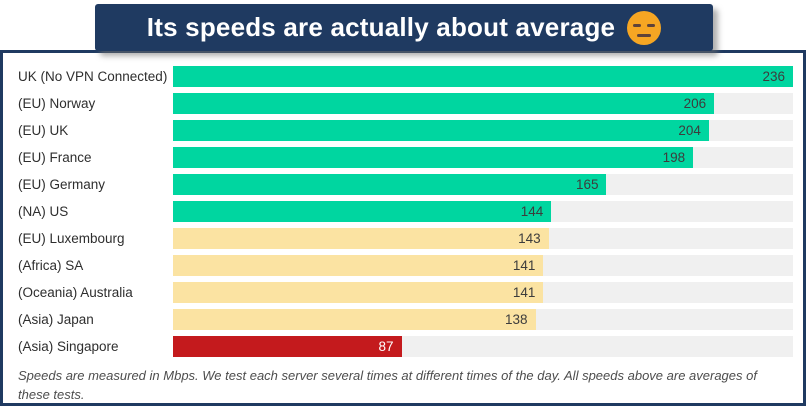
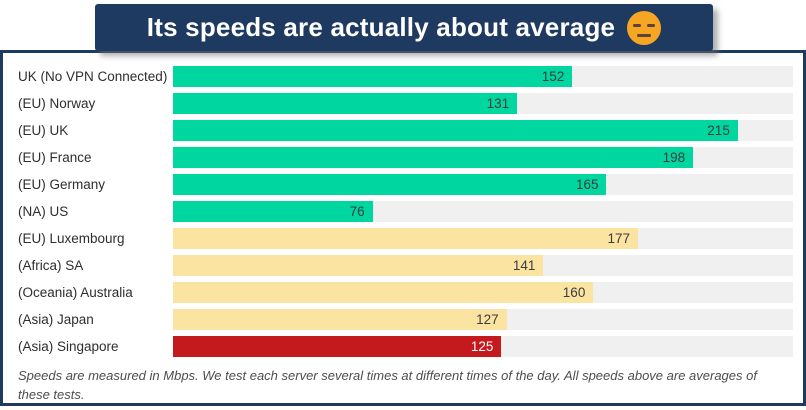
UK (No VPN Connected): 236 -> 152
(EU) Norway: 206 -> 131
(EU) UK: 204 -> 215
(NA) US: 144 -> 76
(EU) Luxembourg: 143 -> 177
(Oceania) Australia: 141 -> 160
(Asia) Japan: 138 -> 127
(Asia) Singapore: 87 -> 125
